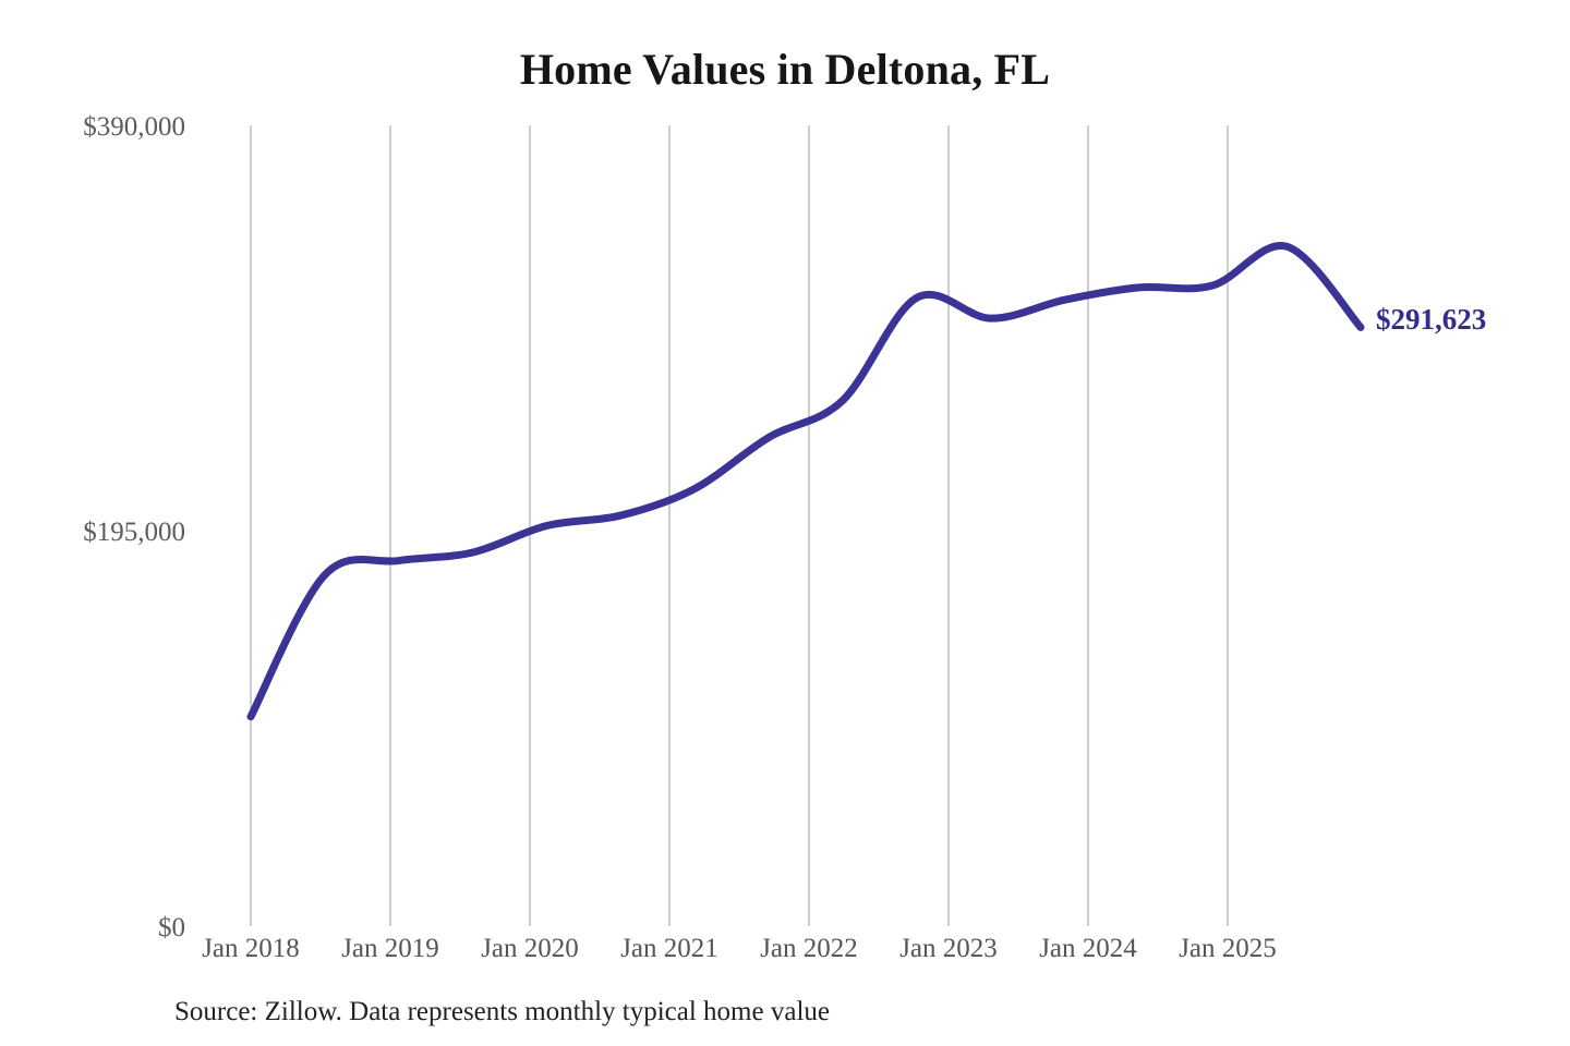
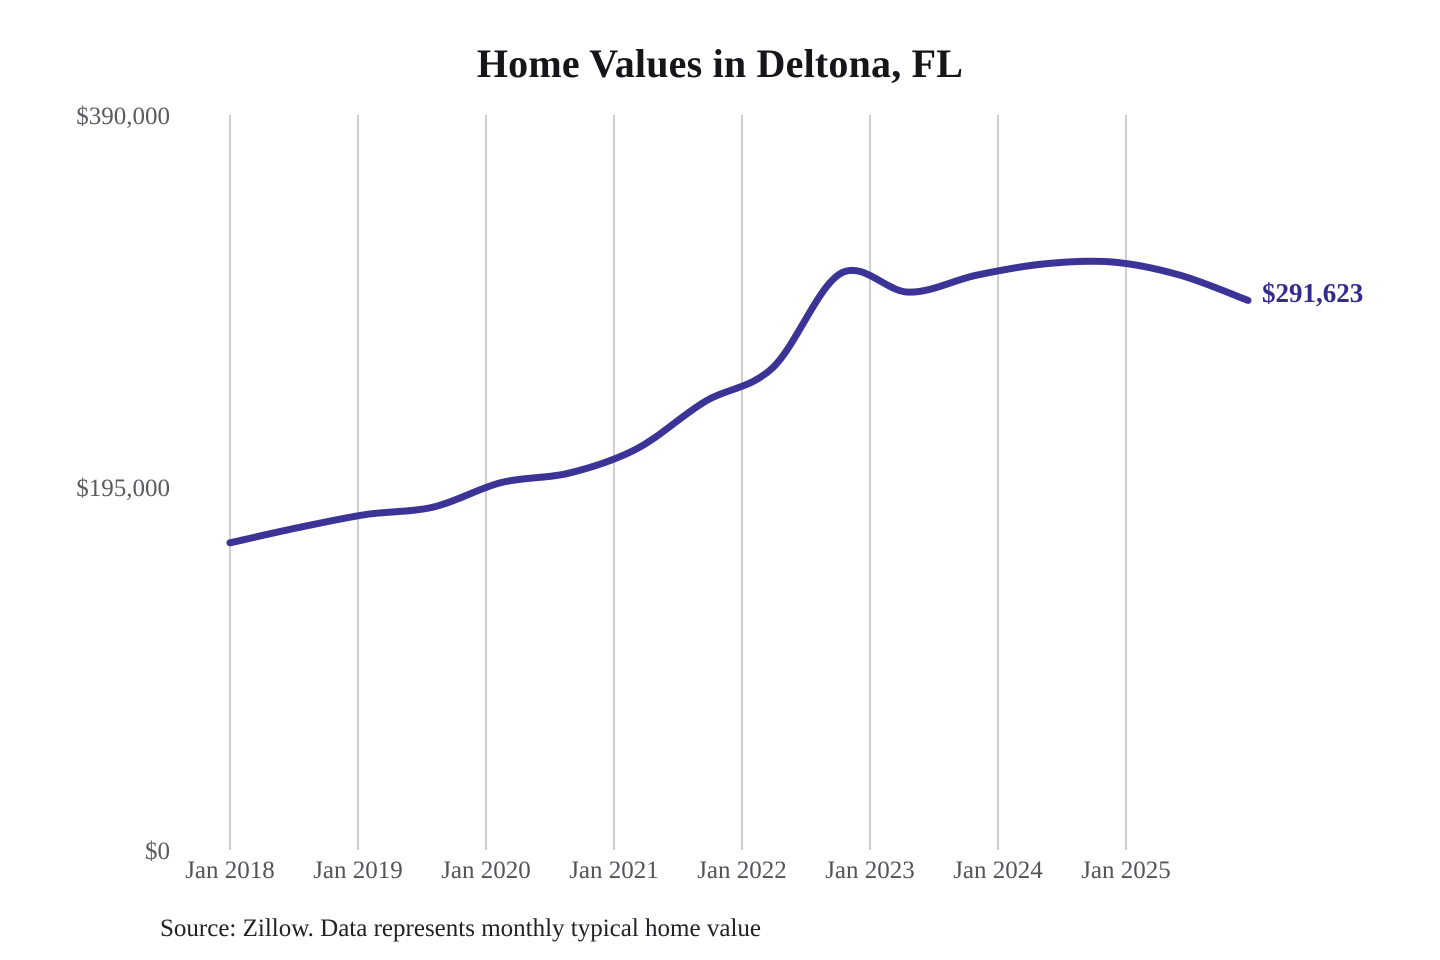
Jan 2018: $102000 -> $163000
Jan 2025: $331000 -> $305000
